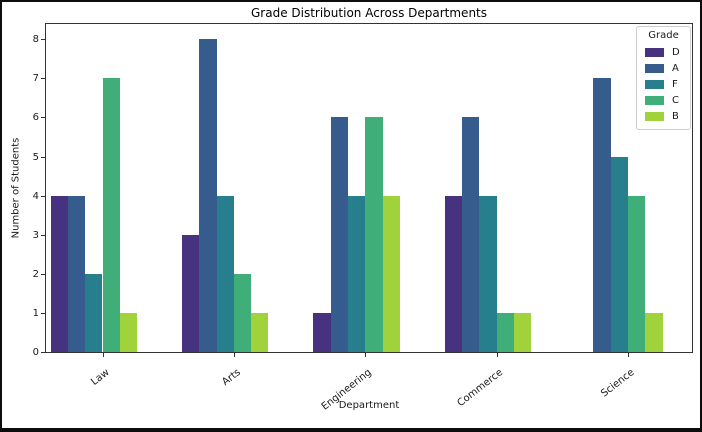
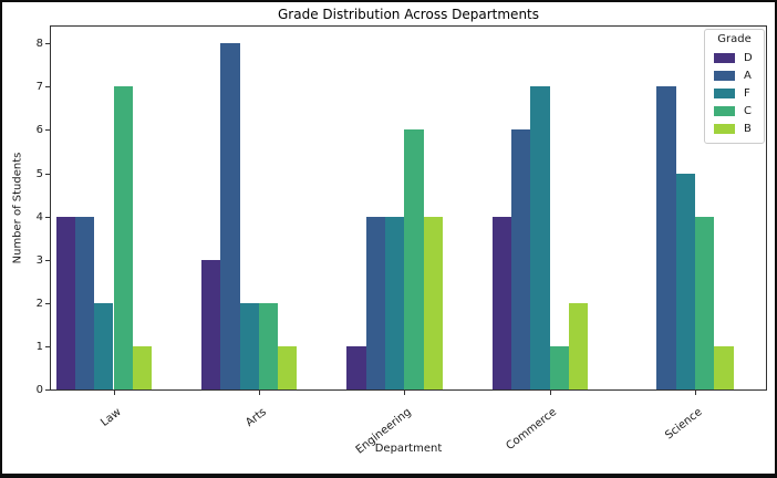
F/Arts: 4 -> 2
A/Engineering: 6 -> 4
F/Commerce: 4 -> 7
B/Commerce: 1 -> 2
